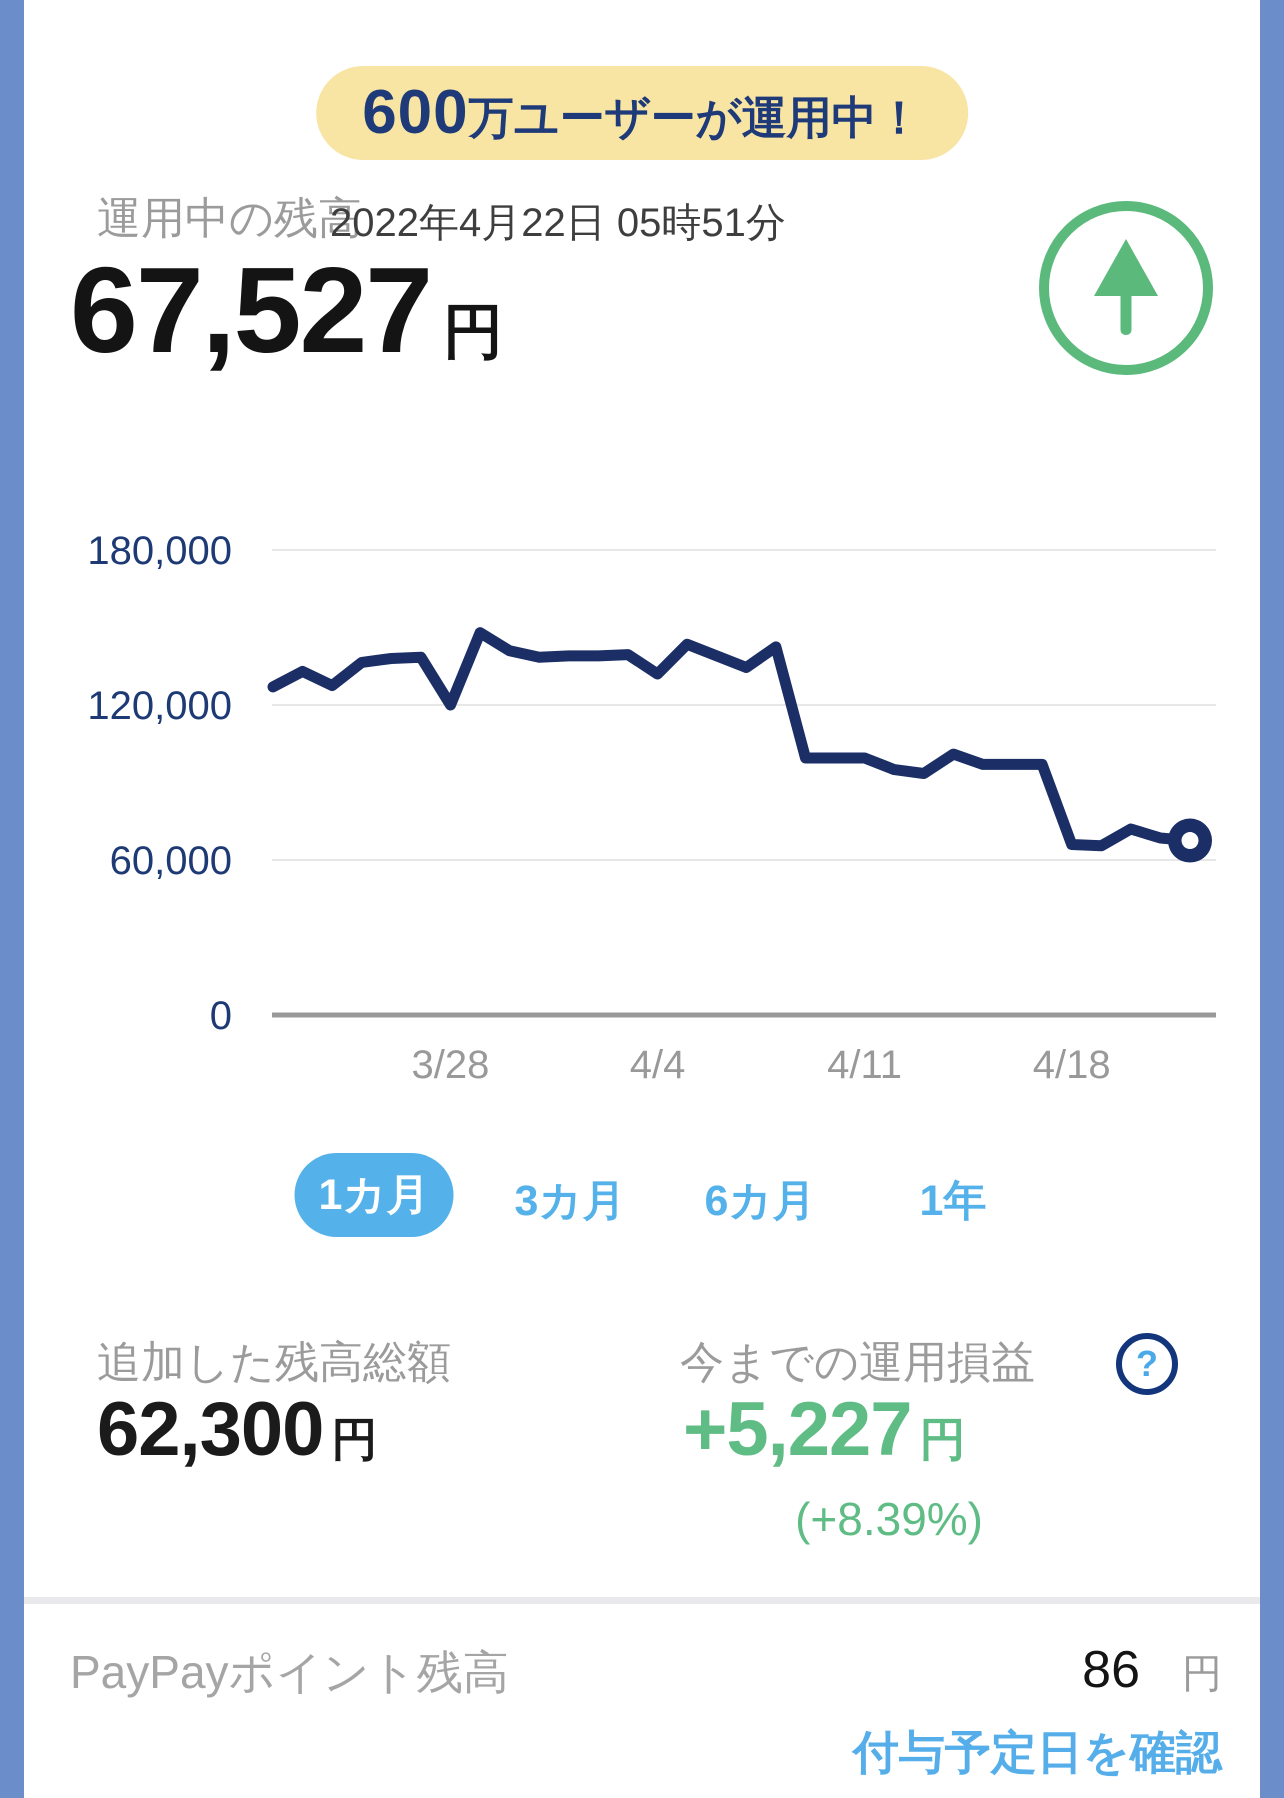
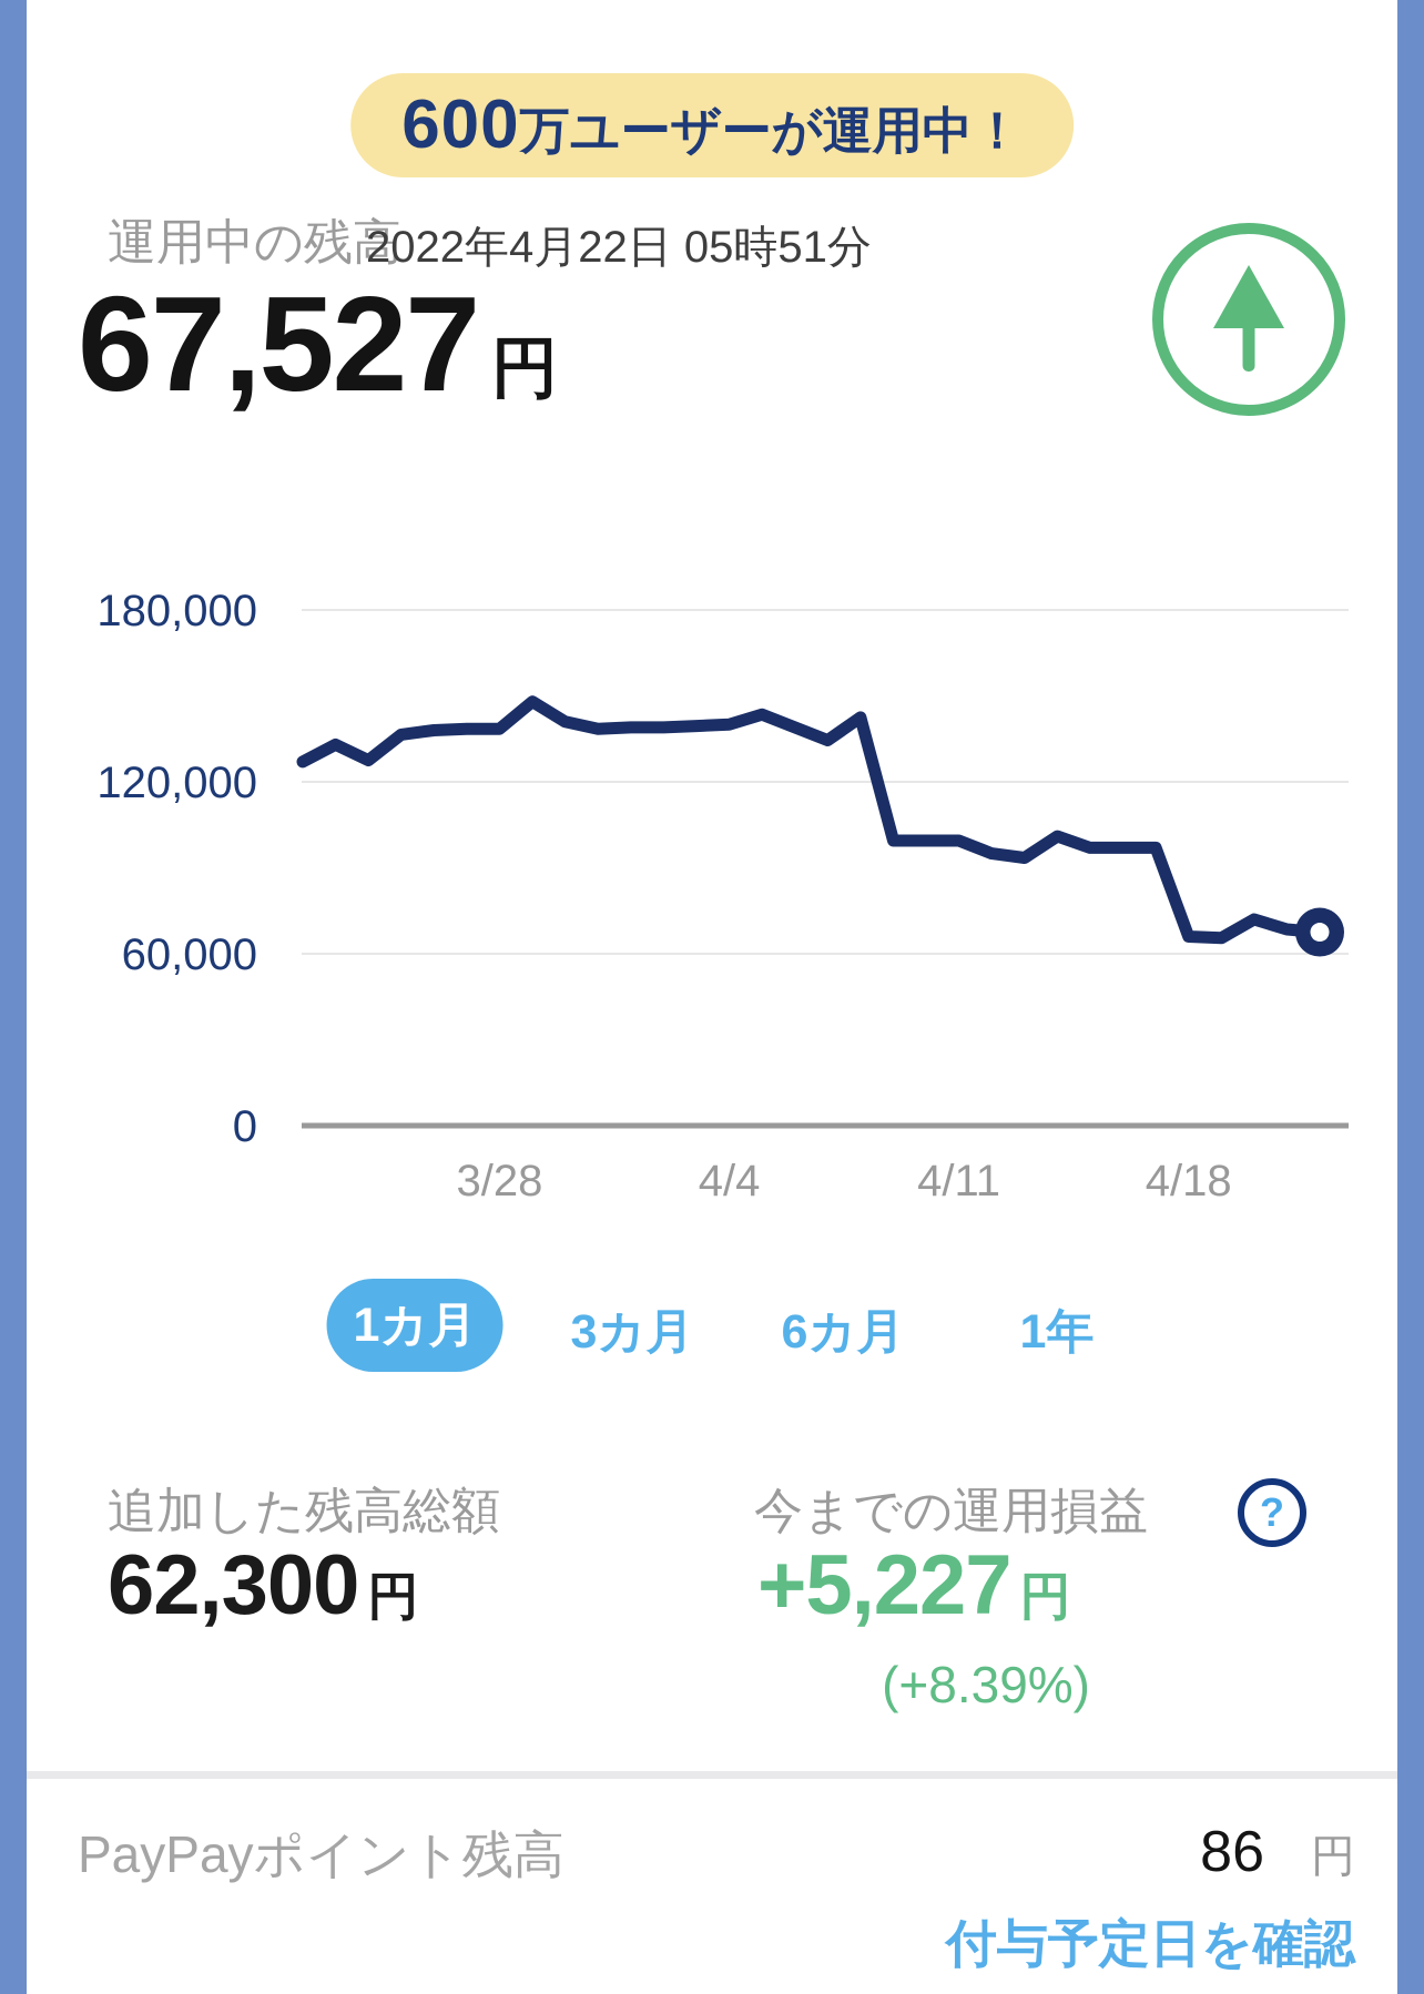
3/28: 120000 -> 138000
4/4: 132000 -> 140000
